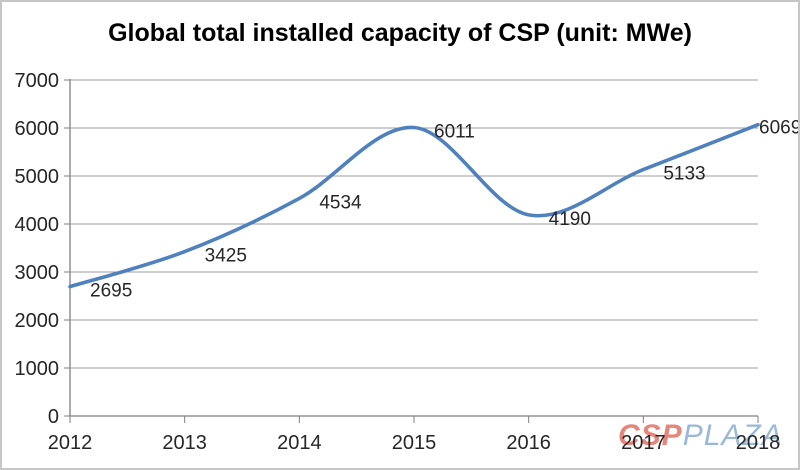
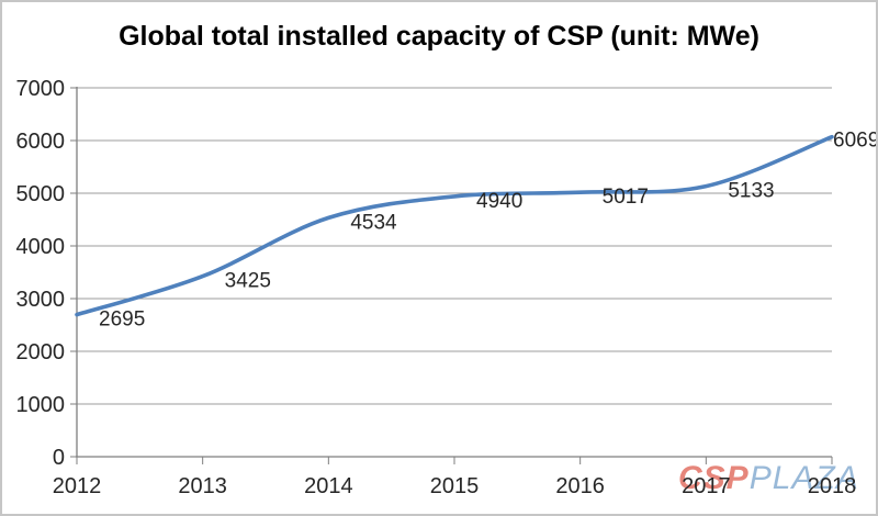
2015: 6011 -> 4940
2016: 4190 -> 5017
